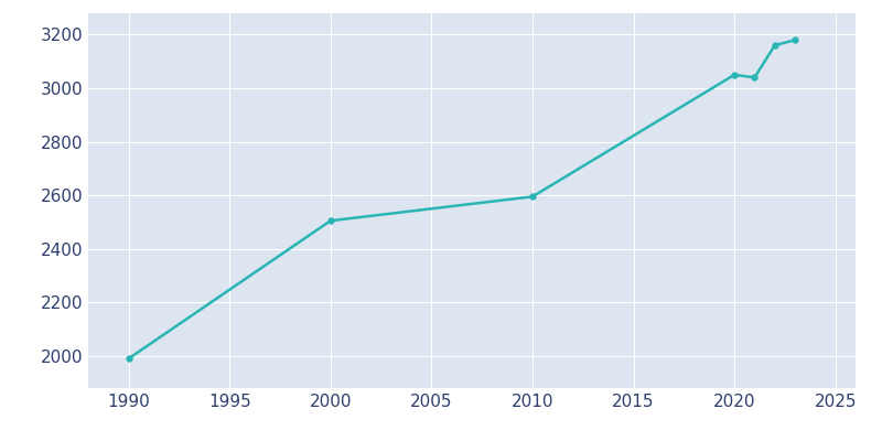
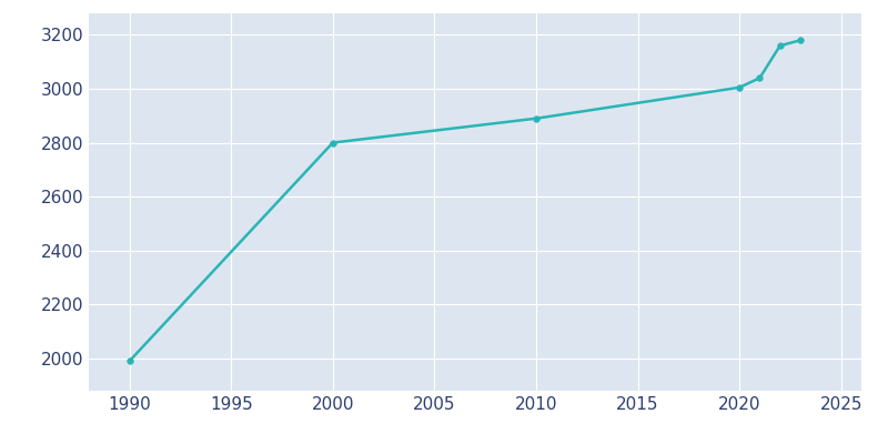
2000: 2505 -> 2800
2010: 2595 -> 2890
2020: 3050 -> 3005
